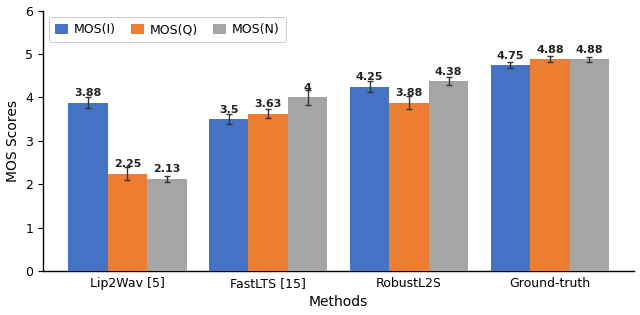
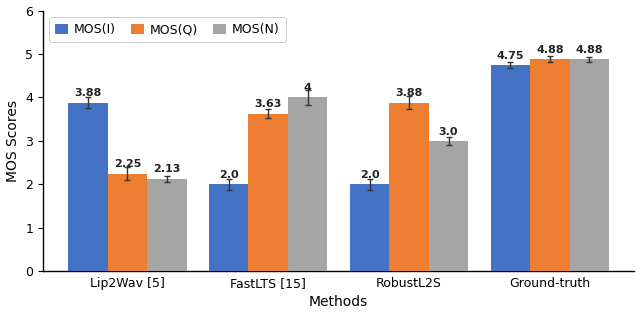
MOS(I)/FastLTS [15]: 3.5 -> 2.0
MOS(I)/RobustL2S: 4.25 -> 2.0
MOS(N)/RobustL2S: 4.38 -> 3.0
